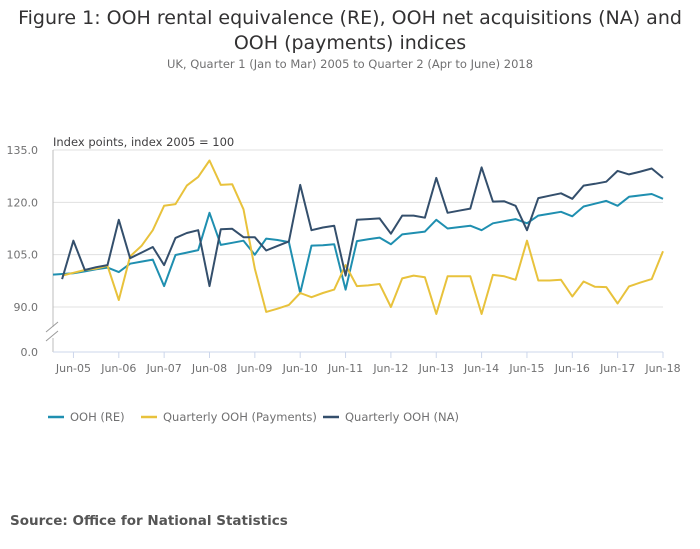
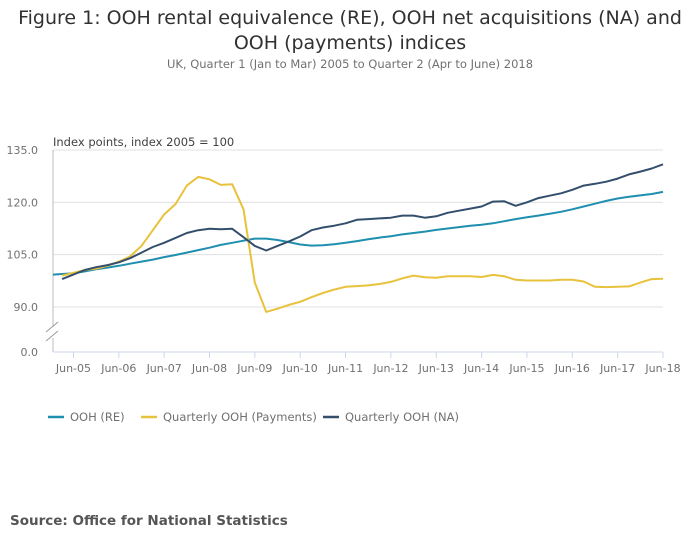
Quarterly OOH (NA)/Jun-05: 109 -> 99
OOH (RE)/Jun-06: 100 -> 102
Quarterly OOH (Payments)/Jun-06: 92 -> 103
Quarterly OOH (NA)/Jun-06: 115 -> 103
OOH (RE)/Jun-07: 96 -> 104
Quarterly OOH (Payments)/Jun-07: 119 -> 116
Quarterly OOH (NA)/Jun-07: 102 -> 108
OOH (RE)/Jun-08: 117 -> 107
Quarterly OOH (Payments)/Jun-08: 132 -> 127
Quarterly OOH (NA)/Jun-08: 96 -> 112
OOH (RE)/Jun-09: 105 -> 110
Quarterly OOH (Payments)/Jun-09: 101 -> 97
Quarterly OOH (NA)/Jun-09: 110 -> 108
OOH (RE)/Jun-10: 94 -> 108
Quarterly OOH (Payments)/Jun-10: 94 -> 92
Quarterly OOH (NA)/Jun-10: 125 -> 110
OOH (RE)/Jun-11: 95 -> 108
Quarterly OOH (Payments)/Jun-11: 102 -> 96
Quarterly OOH (NA)/Jun-11: 99 -> 114
OOH (RE)/Jun-12: 108 -> 110
Quarterly OOH (Payments)/Jun-12: 90 -> 97
Quarterly OOH (NA)/Jun-12: 111 -> 116
OOH (RE)/Jun-13: 115 -> 112
Quarterly OOH (Payments)/Jun-13: 88 -> 98
Quarterly OOH (NA)/Jun-13: 127 -> 116
OOH (RE)/Jun-14: 112 -> 114
Quarterly OOH (Payments)/Jun-14: 88 -> 99
Quarterly OOH (NA)/Jun-14: 130 -> 119
OOH (RE)/Jun-15: 114 -> 116
Quarterly OOH (Payments)/Jun-15: 109 -> 98
Quarterly OOH (NA)/Jun-15: 112 -> 120
OOH (RE)/Jun-16: 116 -> 118
Quarterly OOH (Payments)/Jun-16: 93 -> 98
Quarterly OOH (NA)/Jun-16: 121 -> 124
OOH (RE)/Jun-17: 119 -> 121
Quarterly OOH (Payments)/Jun-17: 91 -> 96
Quarterly OOH (NA)/Jun-17: 129 -> 127
OOH (RE)/Jun-18: 121 -> 123
Quarterly OOH (Payments)/Jun-18: 106 -> 98
Quarterly OOH (NA)/Jun-18: 127 -> 131
